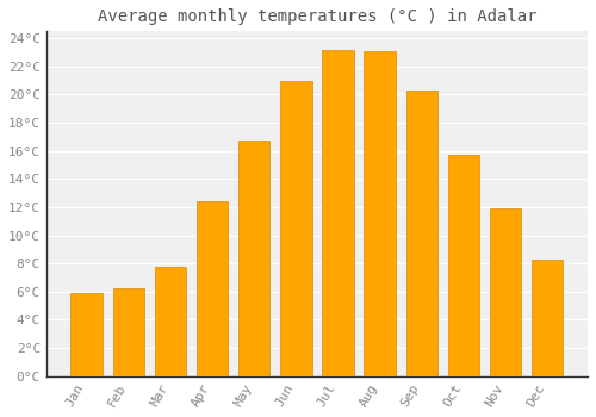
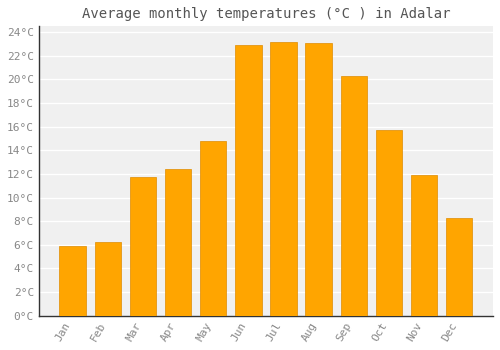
Mar: 7.8°C -> 11.7°C
May: 16.7°C -> 14.8°C
Jun: 21.0°C -> 22.9°C
